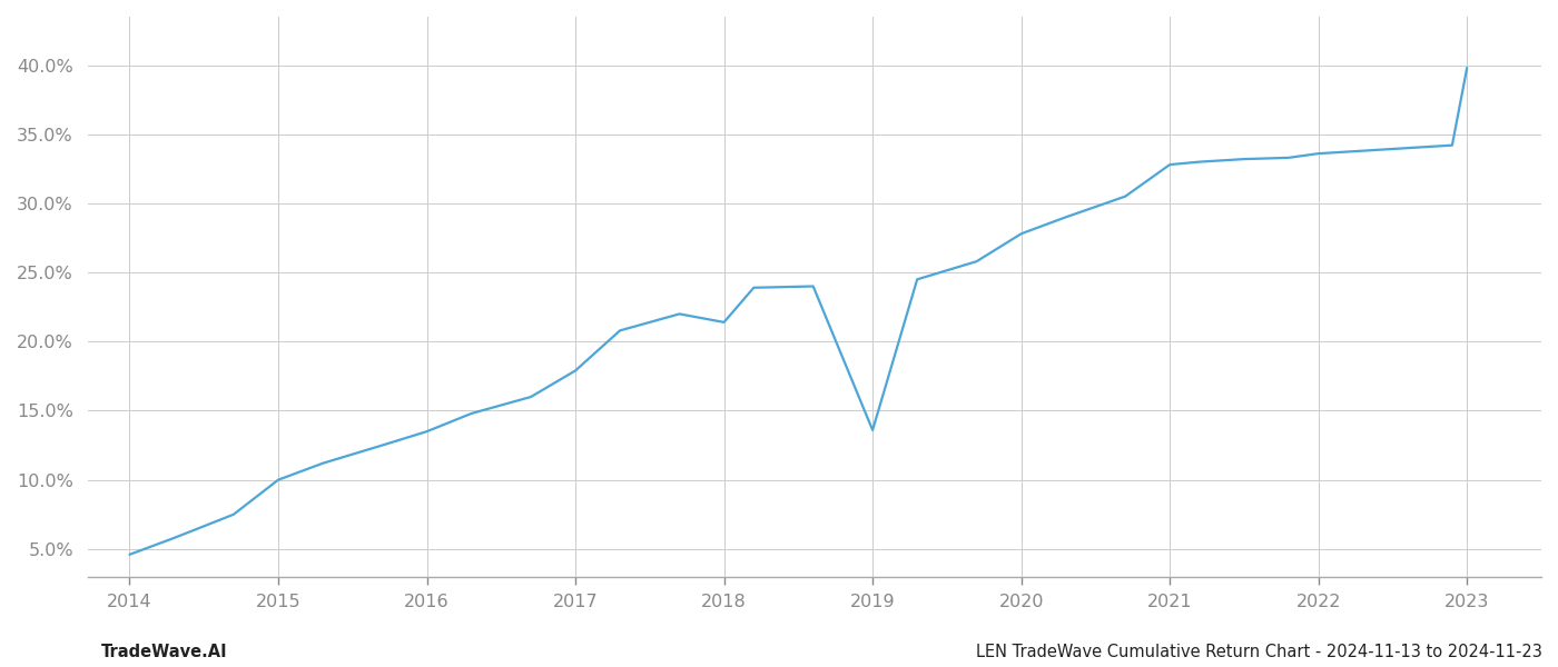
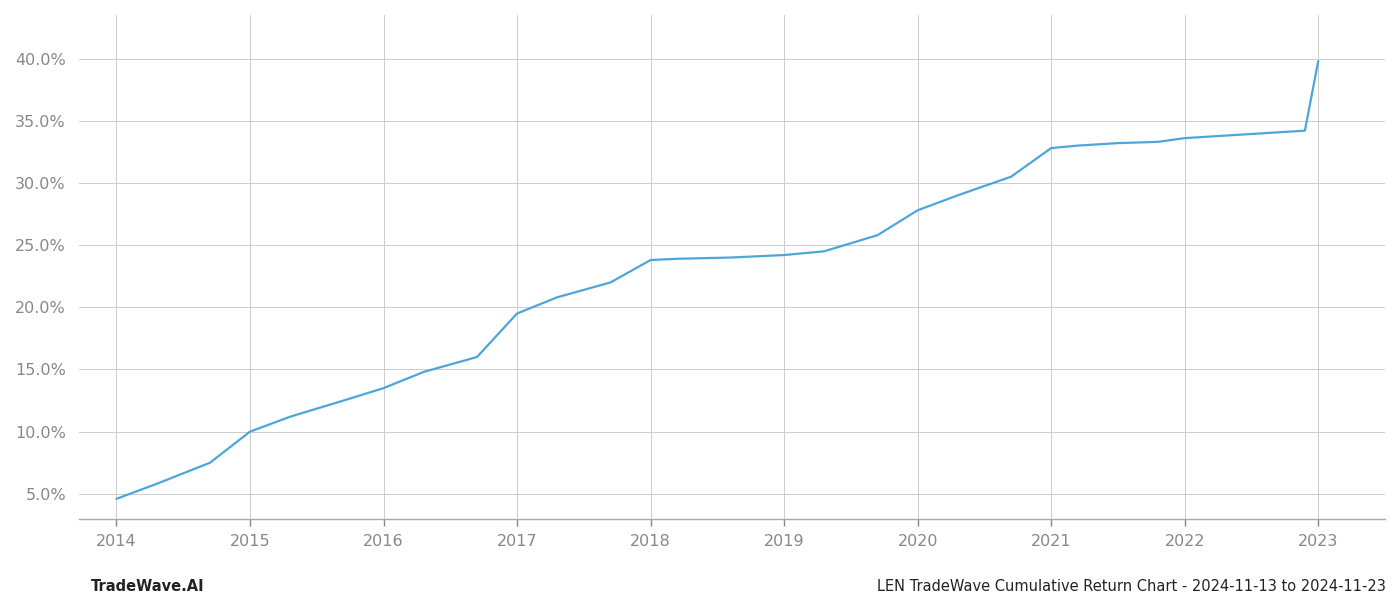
2017: 17.9% -> 19.5%
2018: 21.4% -> 23.8%
2019: 13.6% -> 24.2%
